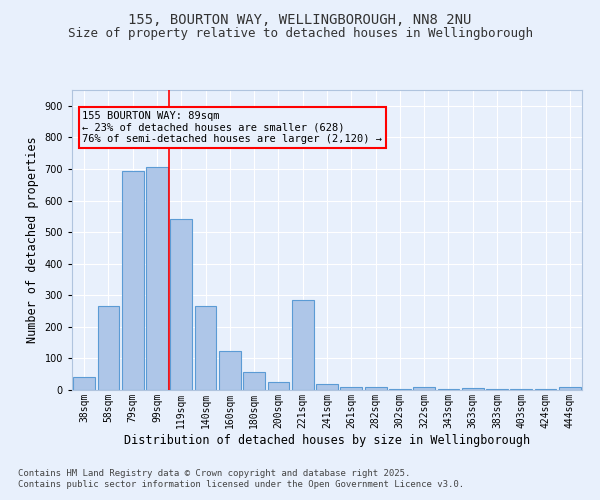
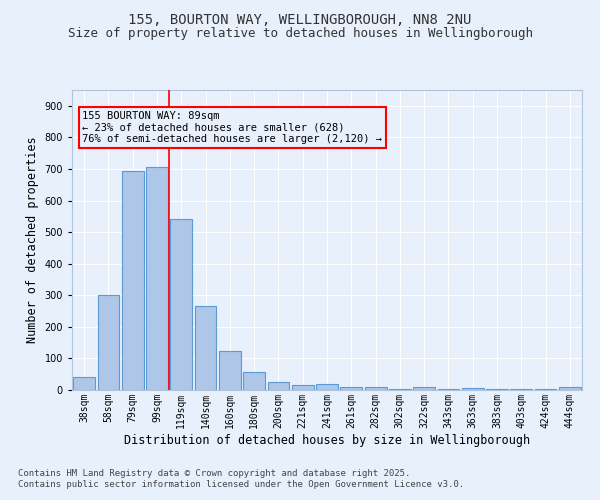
58sqm: 265 -> 300
221sqm: 285 -> 15
